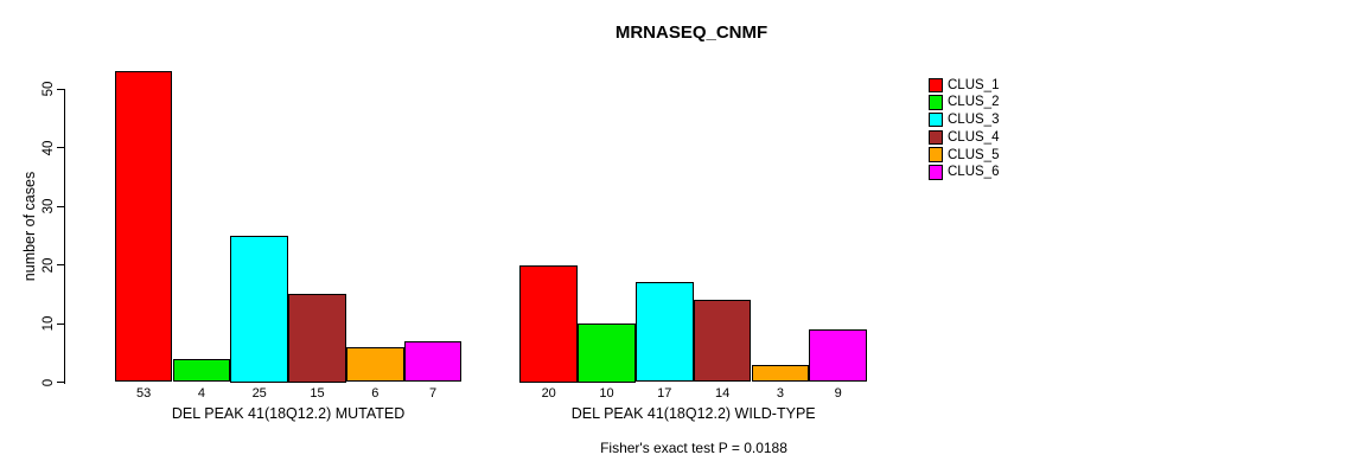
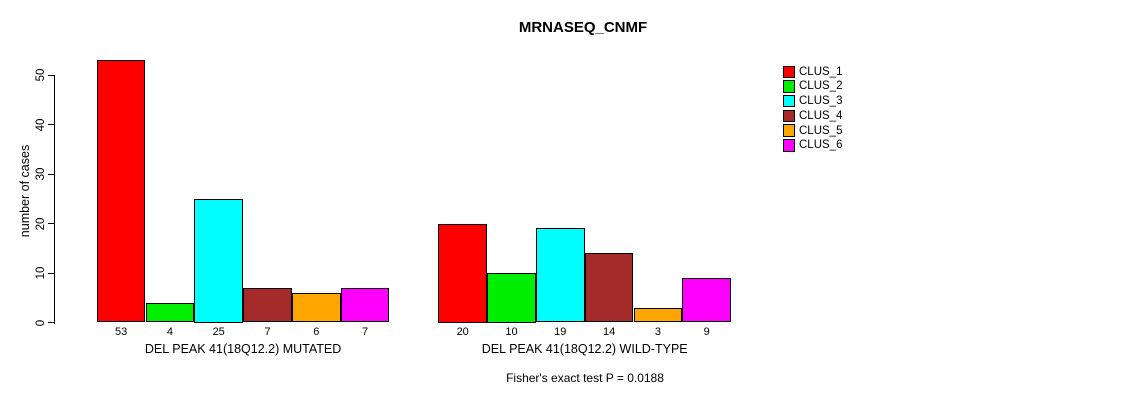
CLUS_4/DEL PEAK 41(18Q12.2) MUTATED: 15 -> 7
CLUS_3/DEL PEAK 41(18Q12.2) WILD-TYPE: 17 -> 19
